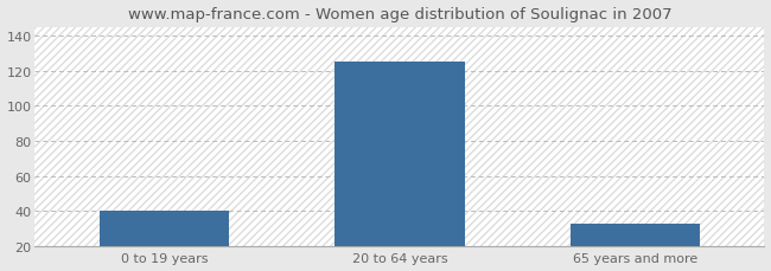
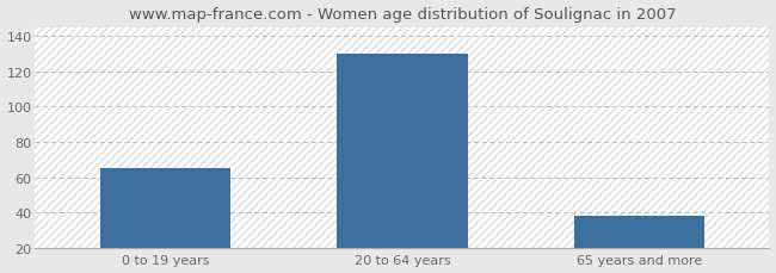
0 to 19 years: 40 -> 65
20 to 64 years: 125 -> 130
65 years and more: 33 -> 38
